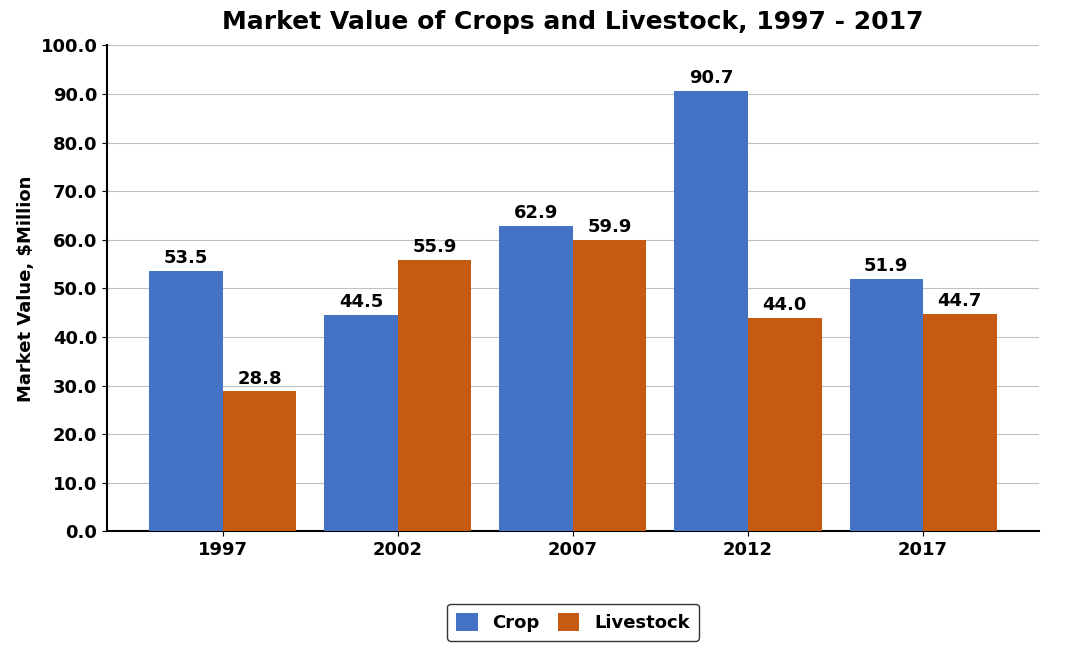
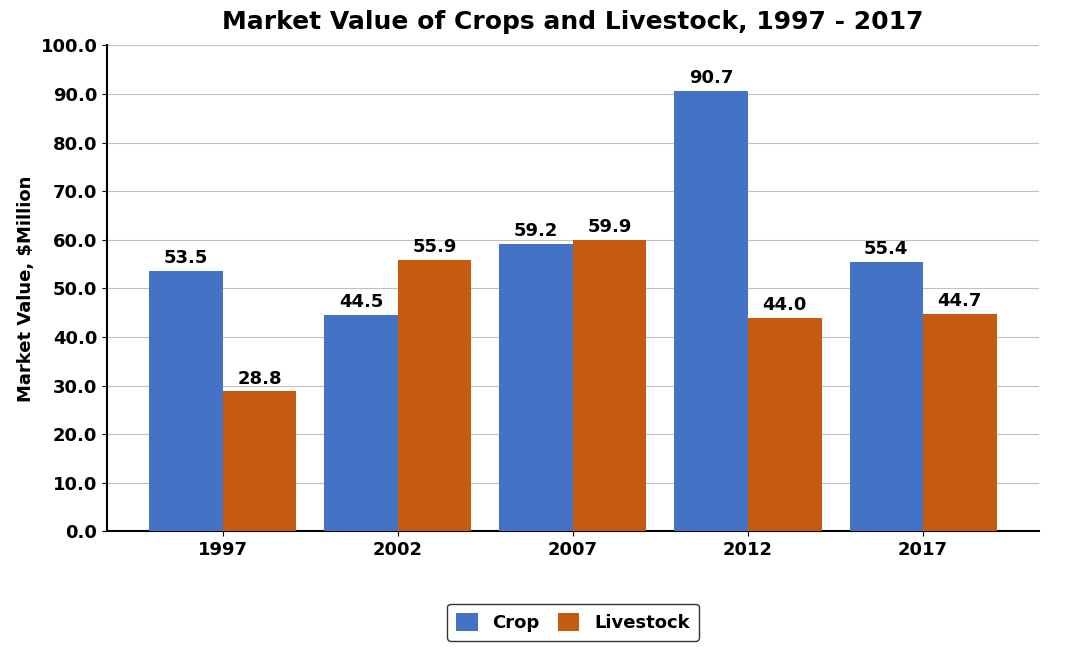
Crop/2007: 62.9 -> 59.2
Crop/2017: 51.9 -> 55.4
